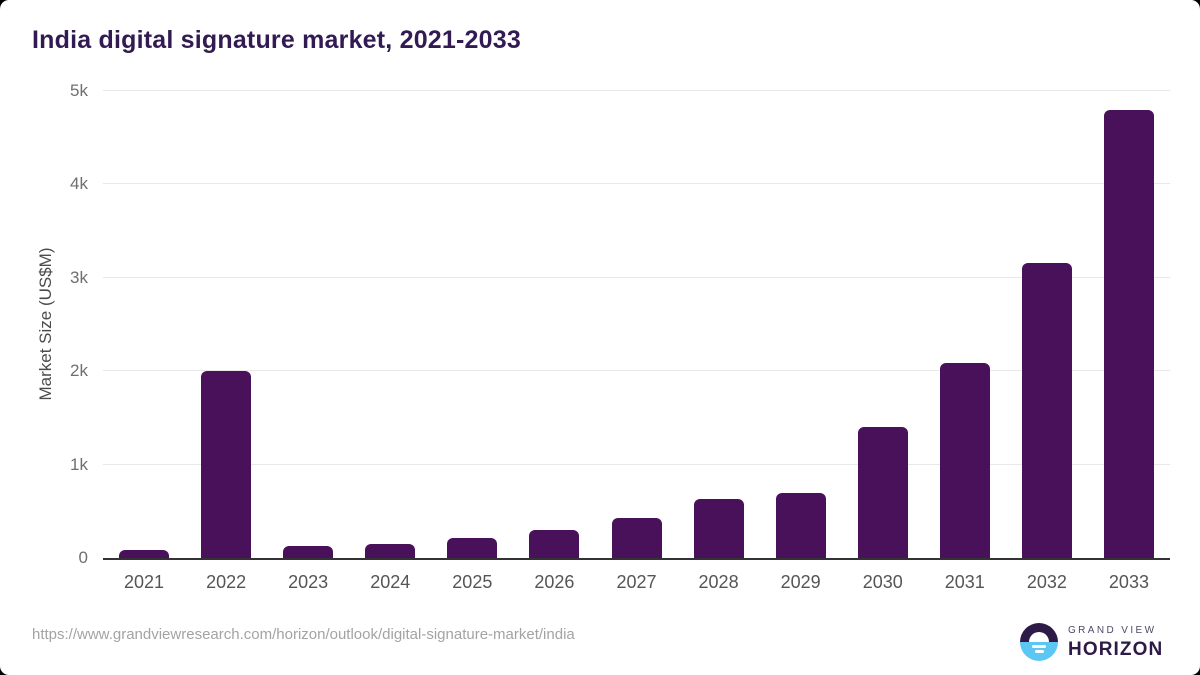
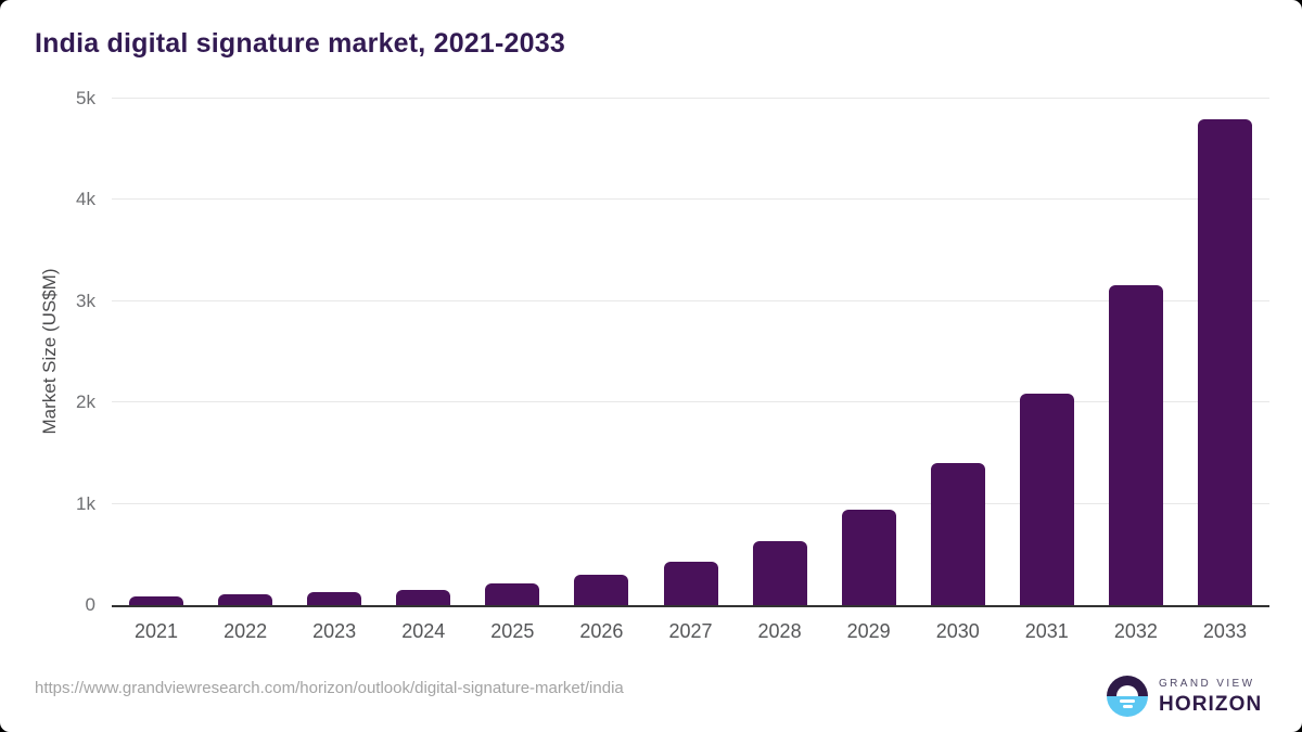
2022: 2.0k -> 0.1k
2029: 0.7k -> 0.9k
